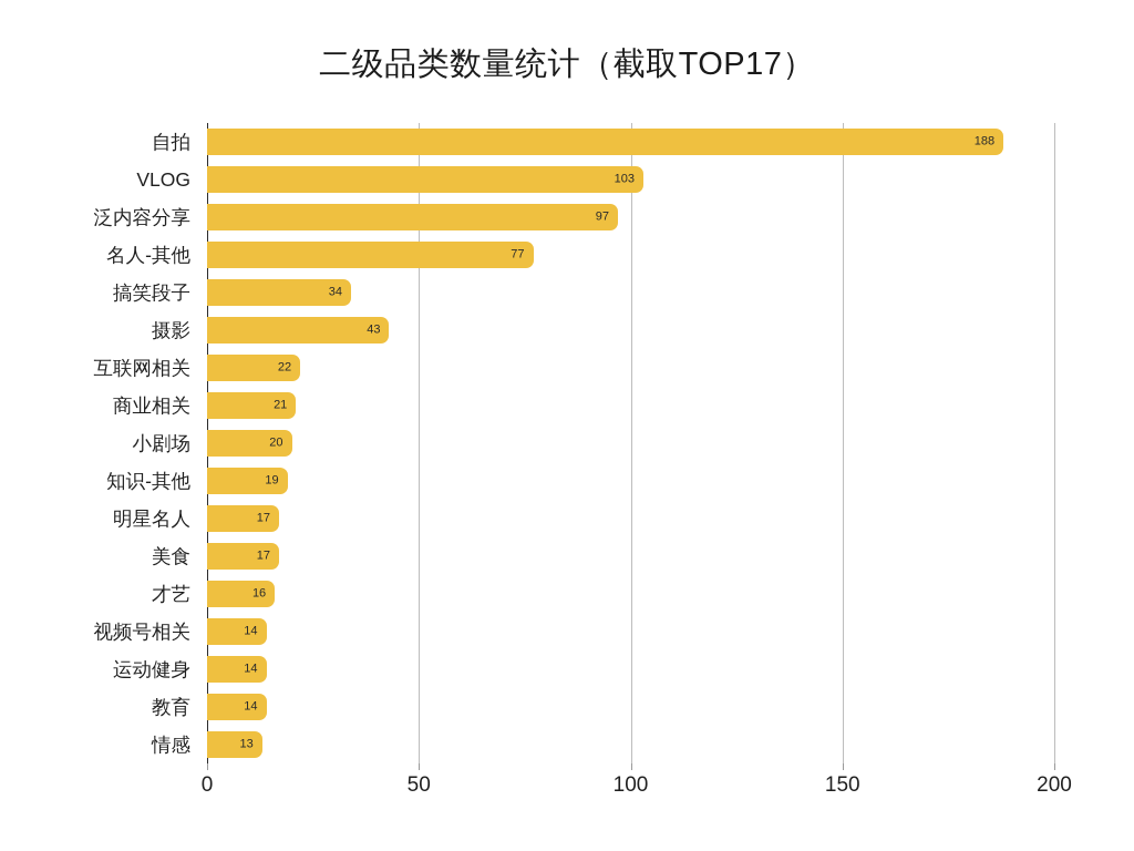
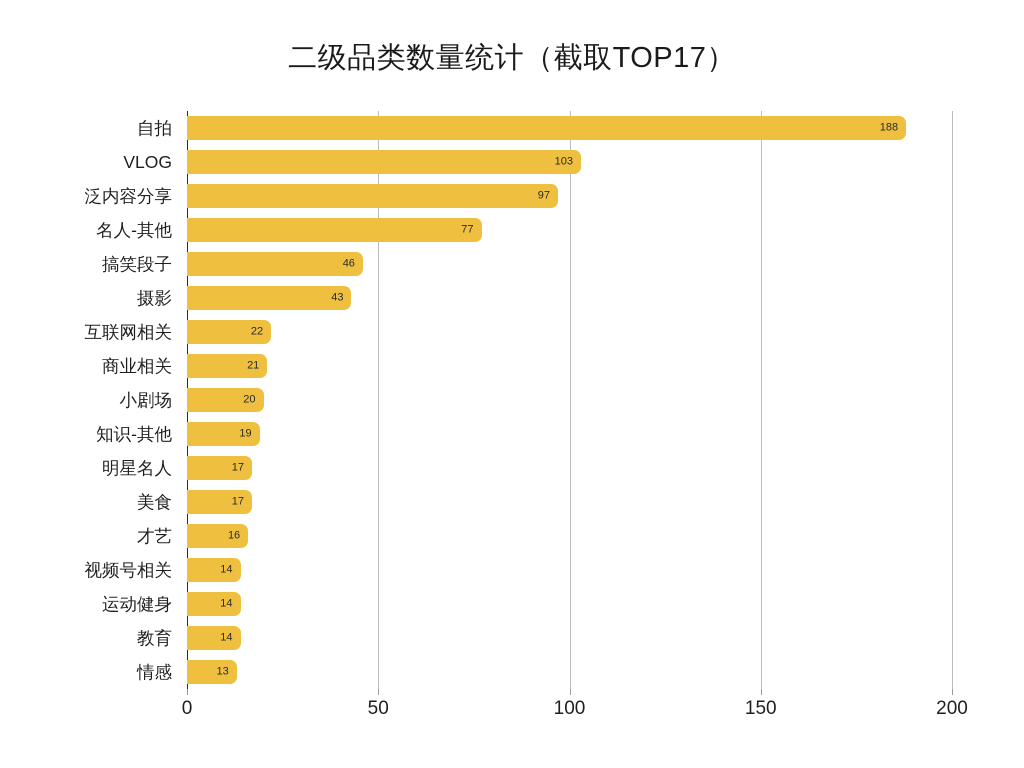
搞笑段子: 34 -> 46
